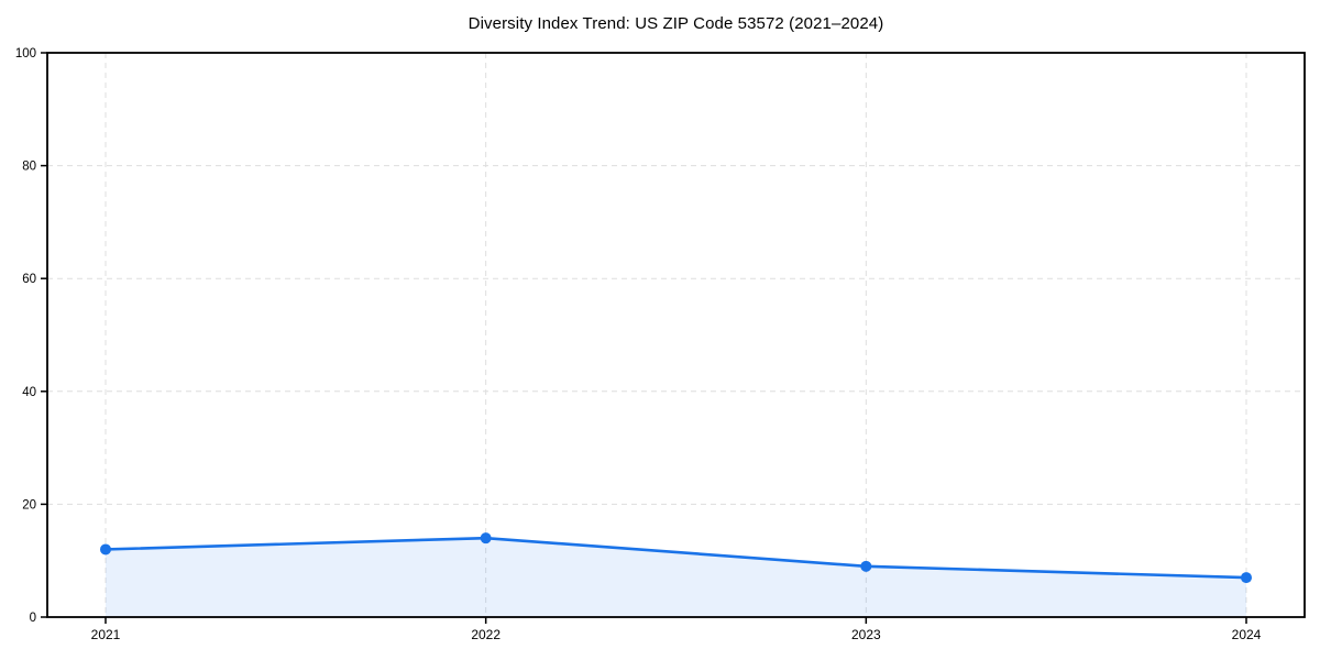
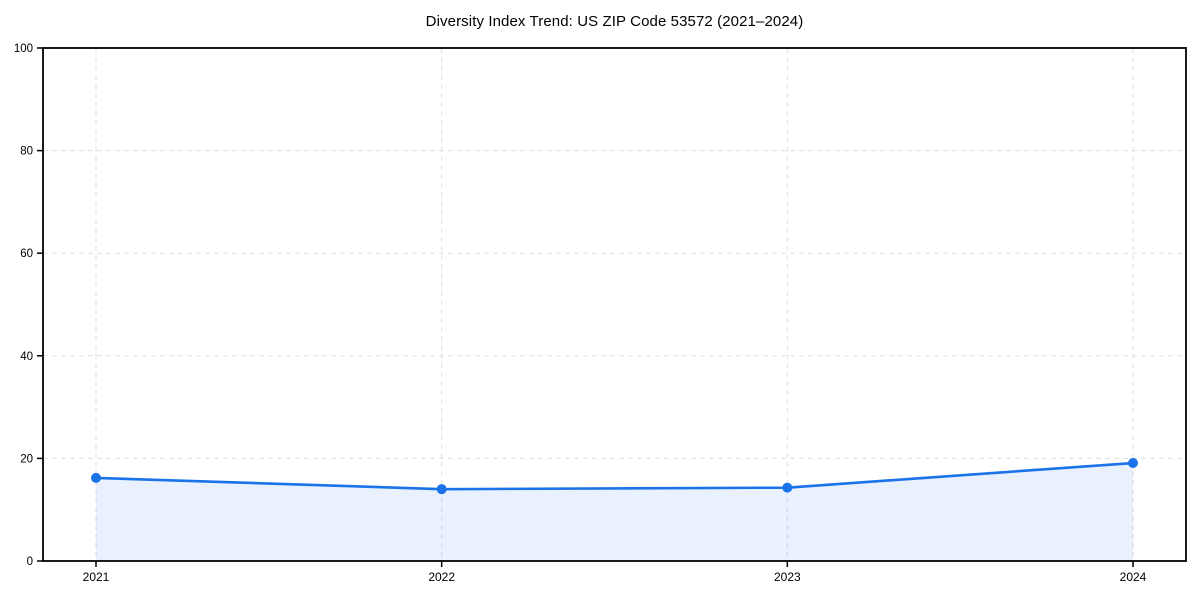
2021: 12 -> 16
2023: 9 -> 14
2024: 7 -> 19
